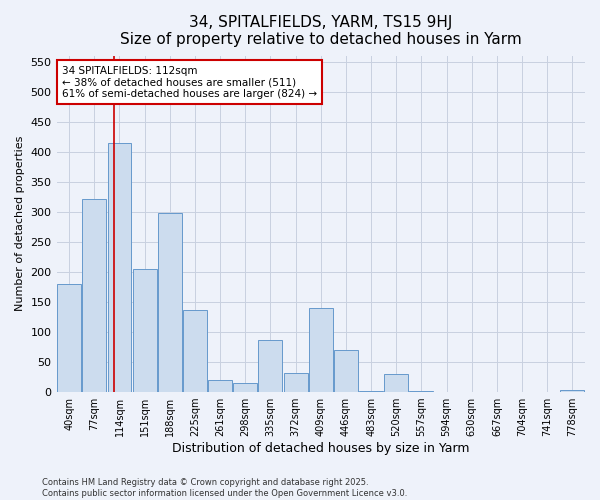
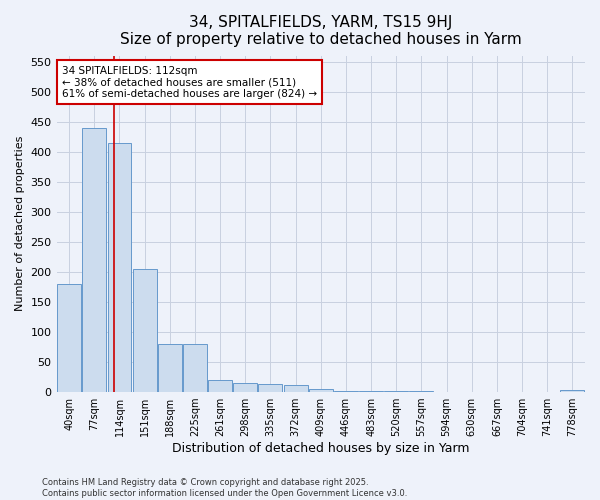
77sqm: 322 -> 440
188sqm: 298 -> 80
225sqm: 136 -> 80
335sqm: 86 -> 13
372sqm: 32 -> 11
409sqm: 140 -> 5
446sqm: 70 -> 1
520sqm: 30 -> 1
